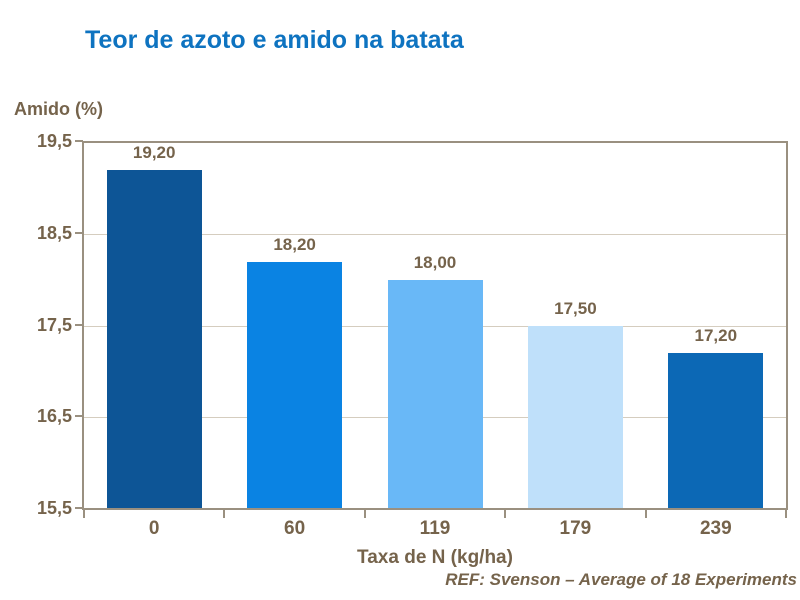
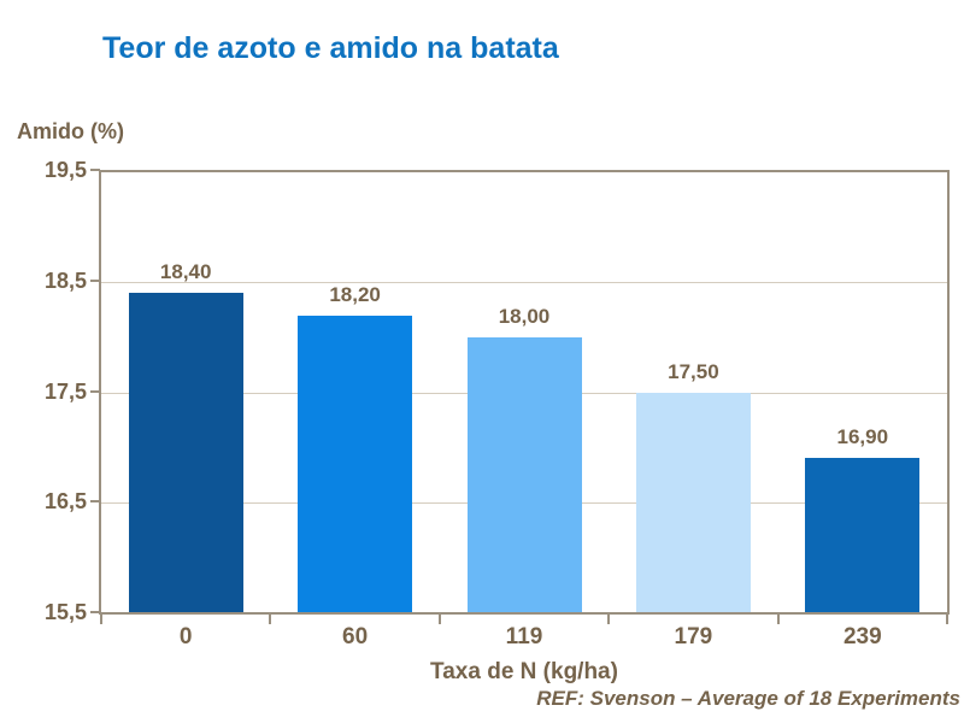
0: 19,20 -> 18,40
239: 17,20 -> 16,90
